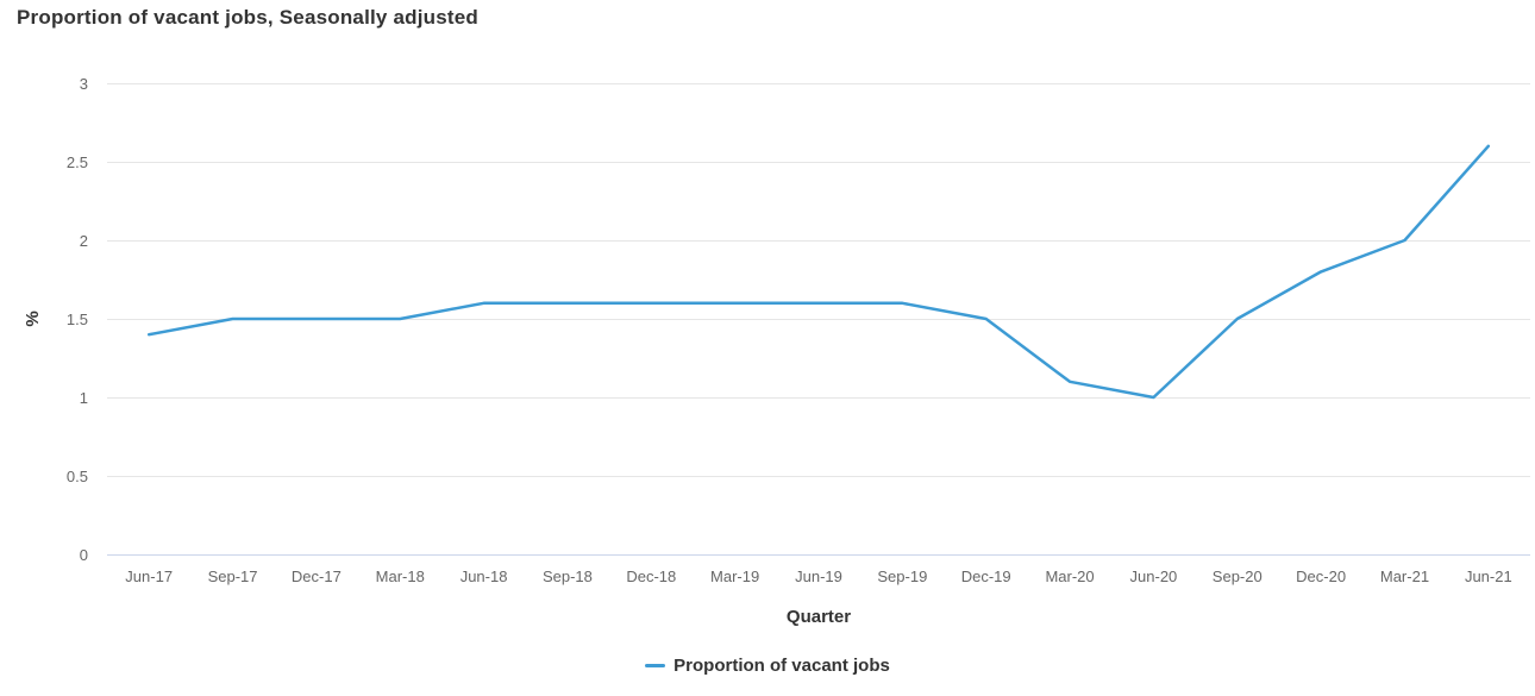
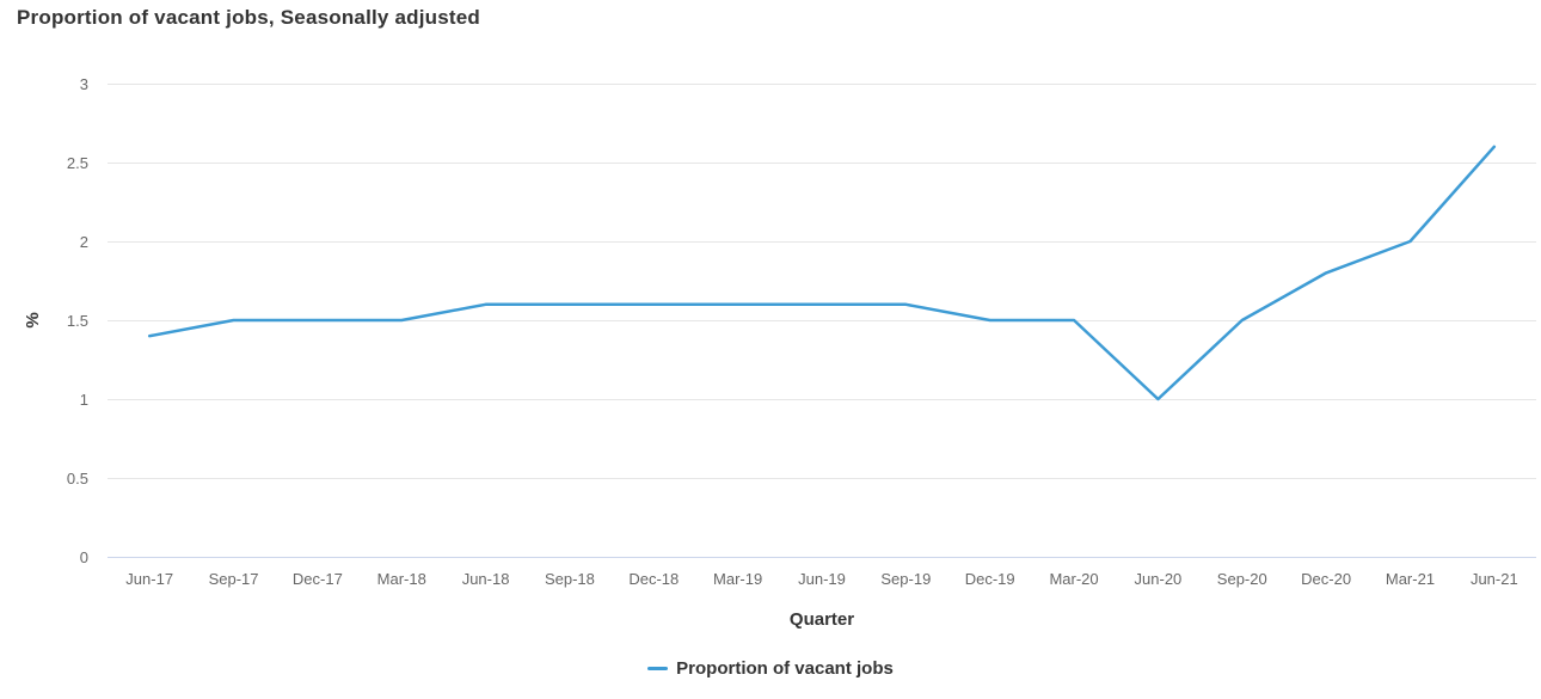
Mar-20: 1.1 -> 1.5
